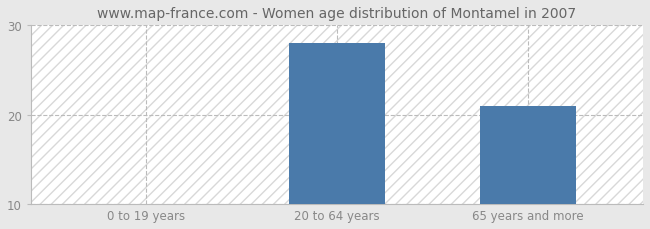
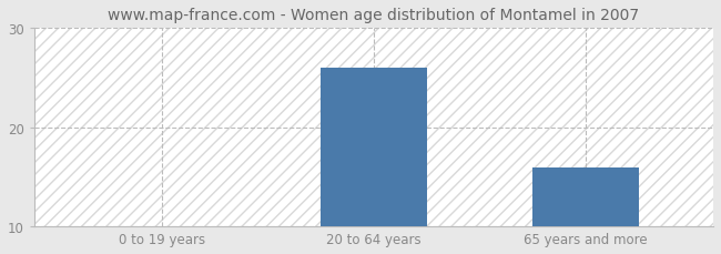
20 to 64 years: 28 -> 26
65 years and more: 21 -> 16
